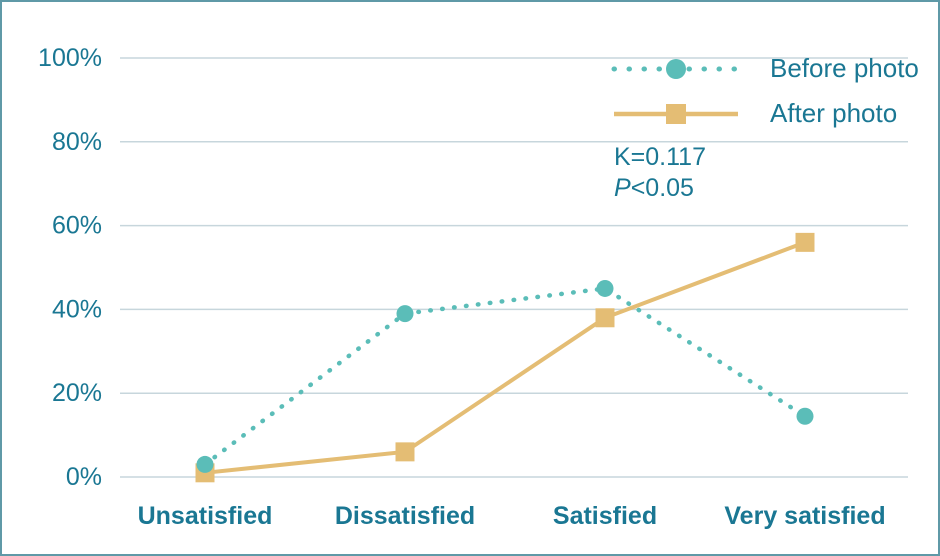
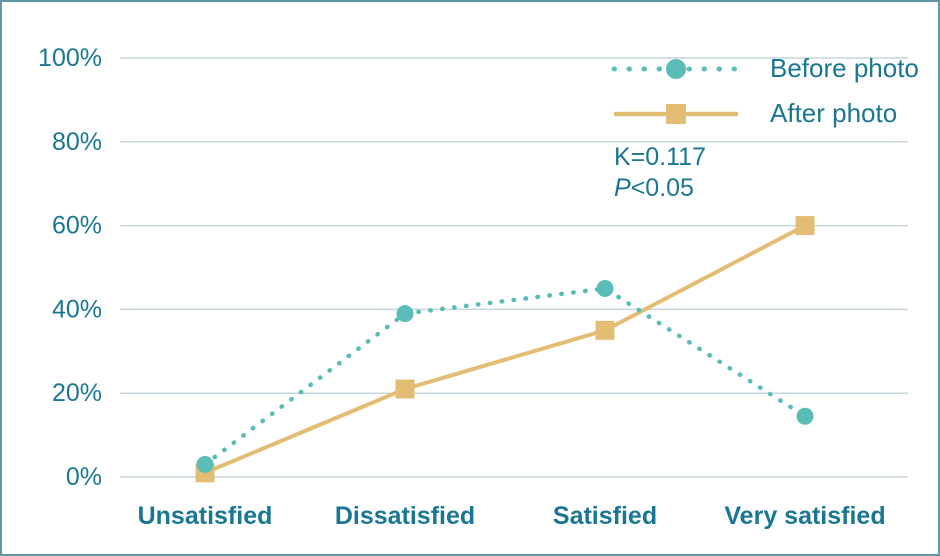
After photo/Dissatisfied: 6% -> 21%
After photo/Satisfied: 38% -> 35%
After photo/Very satisfied: 56% -> 60%
